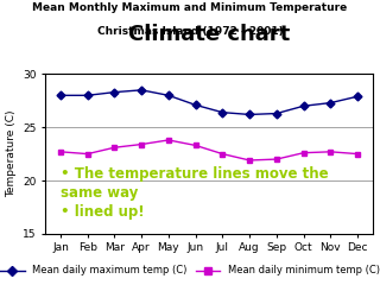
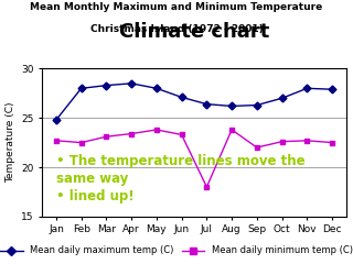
Mean daily maximum temp (C)/Jan: 28.0 -> 24.8
Mean daily minimum temp (C)/Jul: 22.5 -> 18.0
Mean daily minimum temp (C)/Aug: 21.9 -> 23.8
Mean daily maximum temp (C)/Nov: 27.3 -> 28.0
